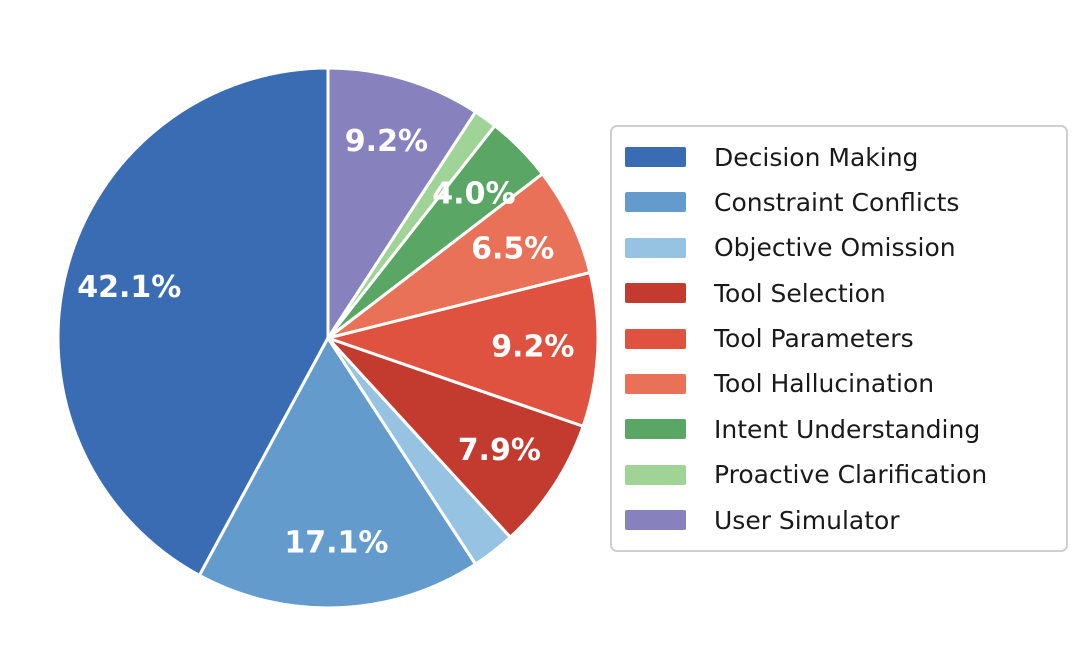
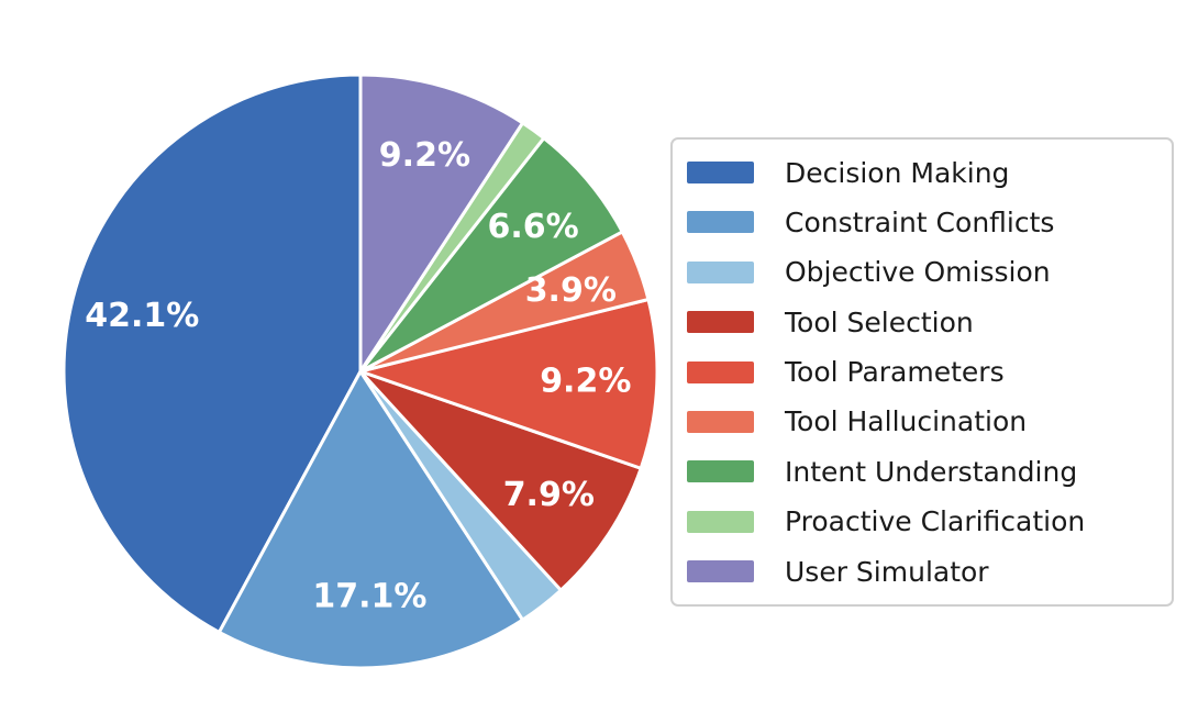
Tool Hallucination: 6.5% -> 3.9%
Intent Understanding: 4.0% -> 6.6%
